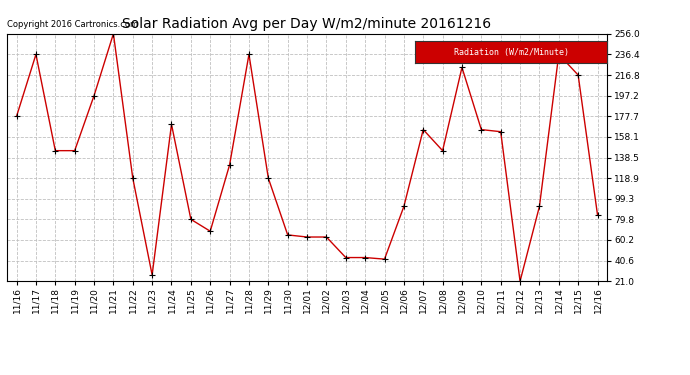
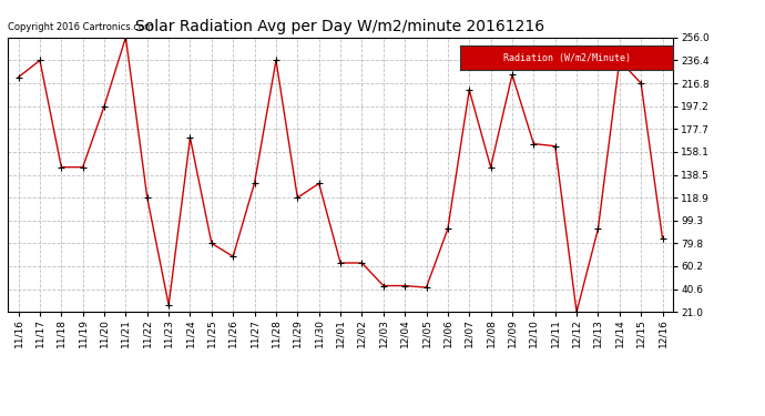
11/16: 178 -> 222
11/30: 65 -> 131
12/07: 165 -> 211
